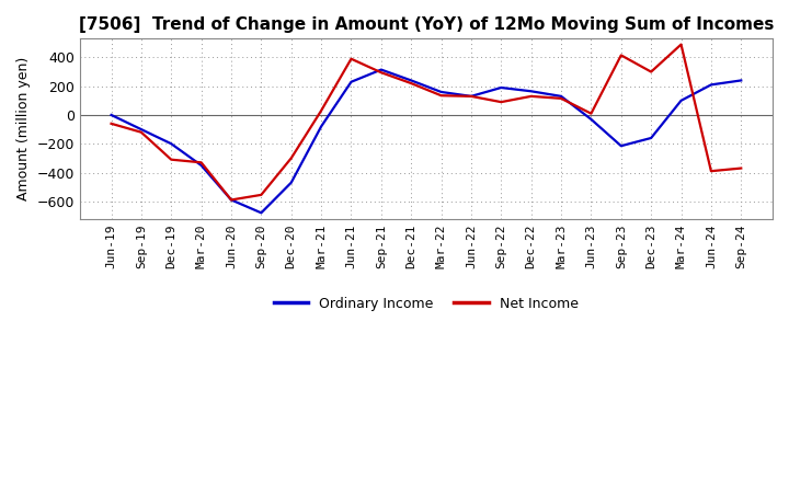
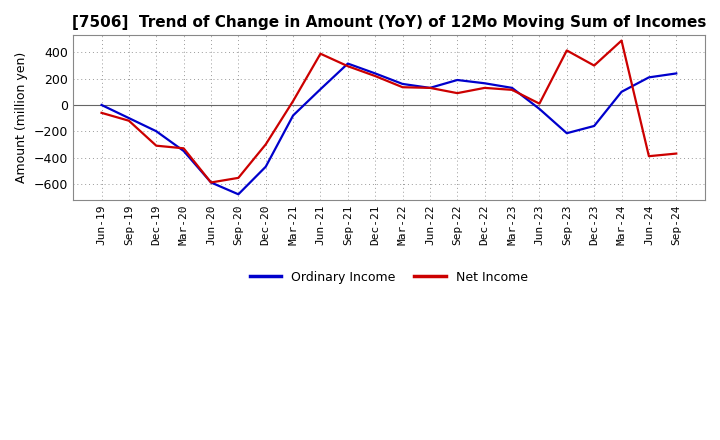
Ordinary Income/Jun-21: 230 -> 120
